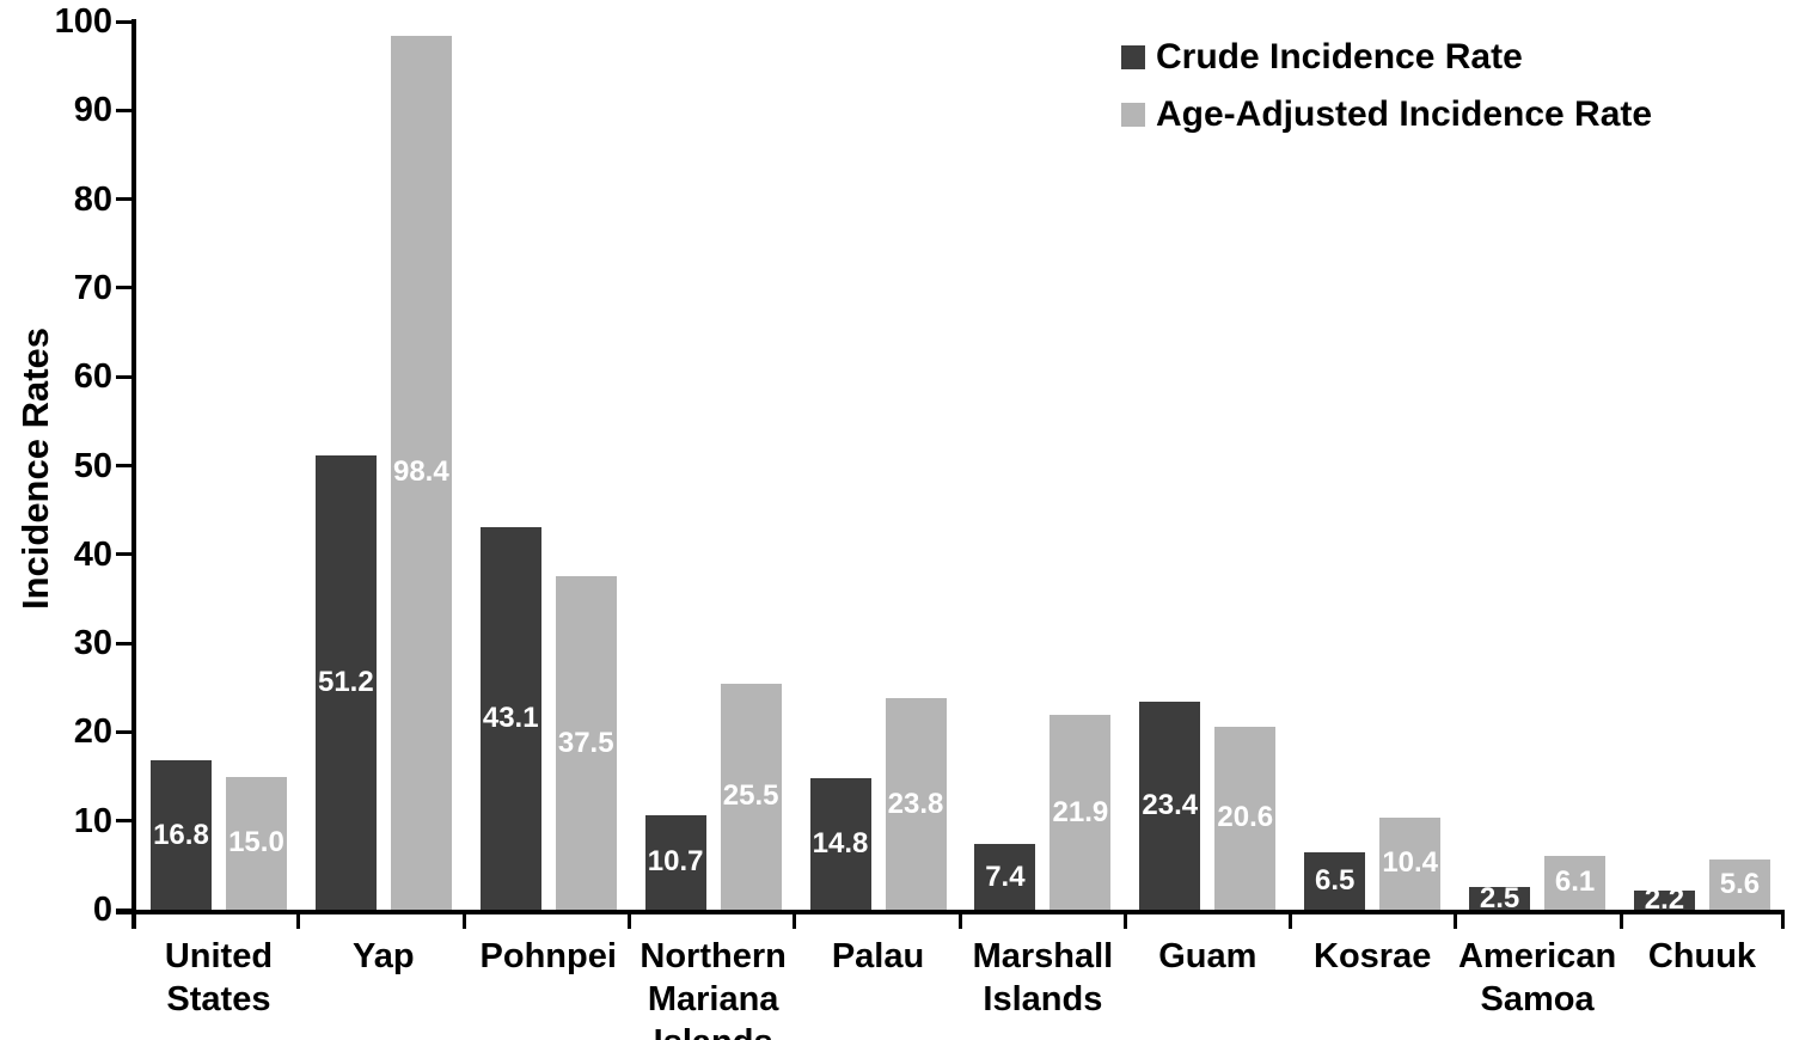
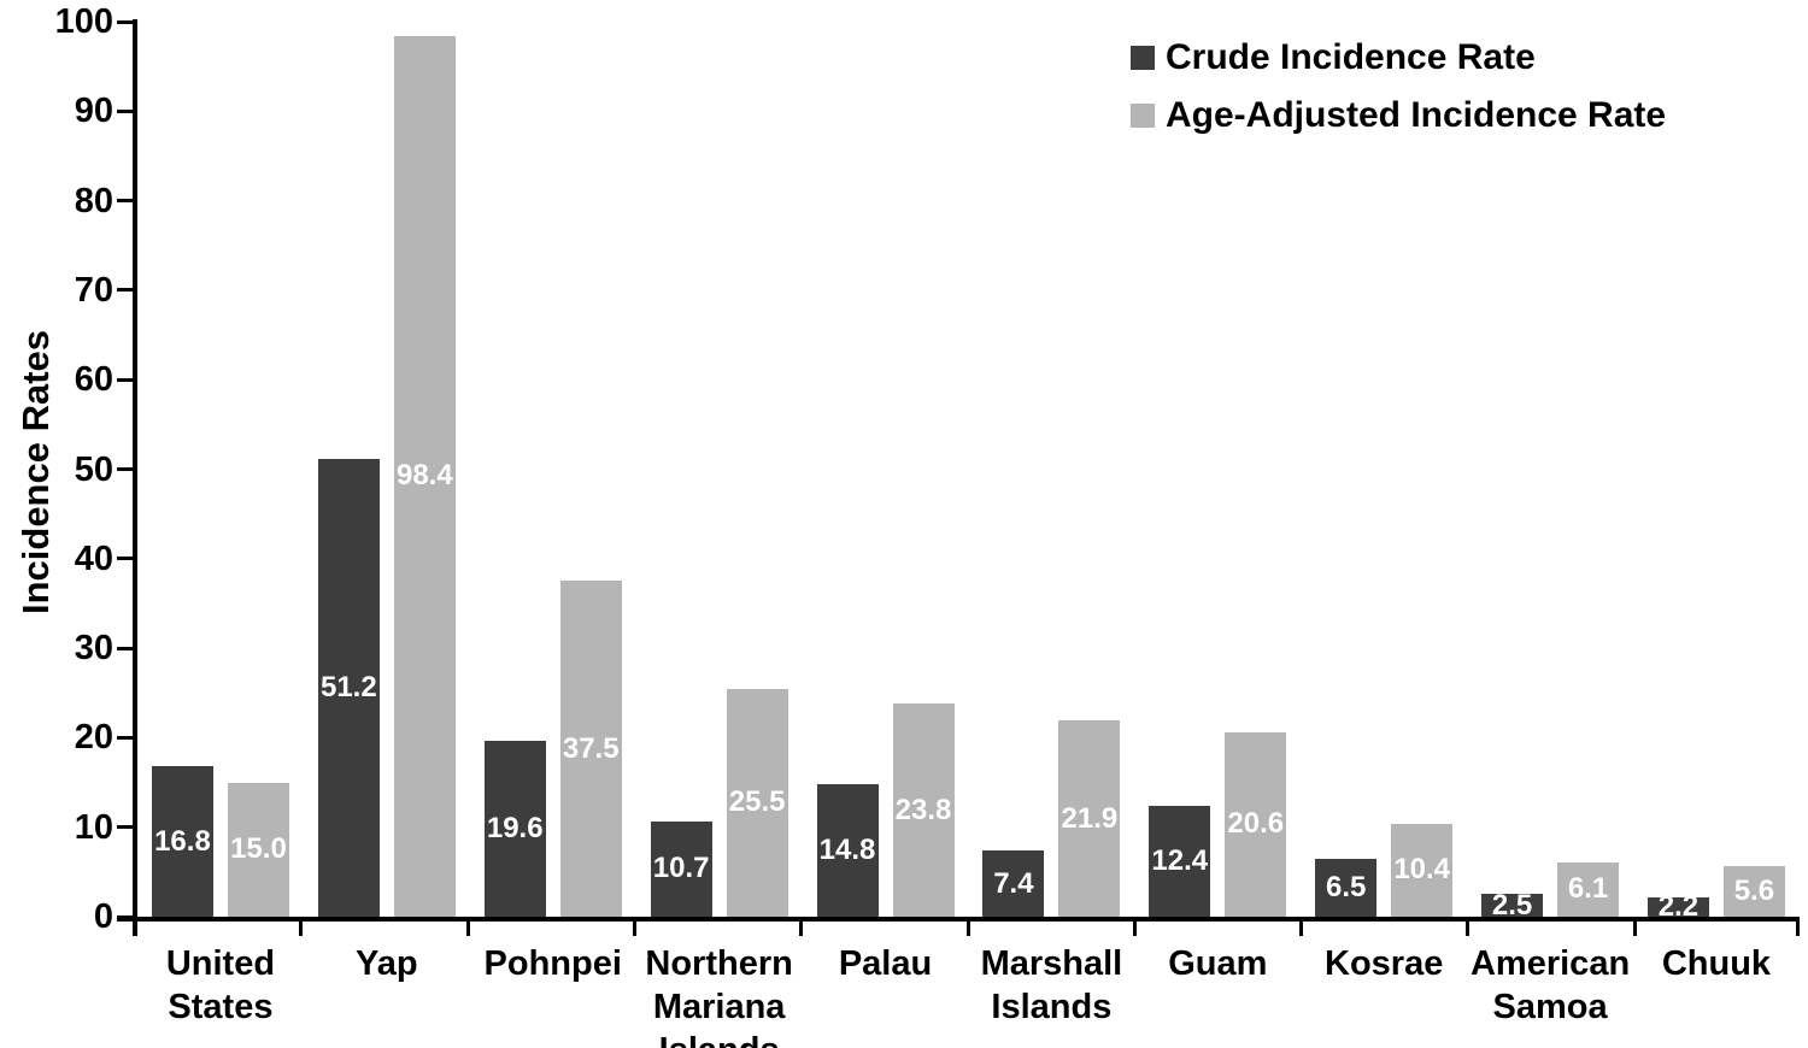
Crude Incidence Rate/Pohnpei: 43.1 -> 19.6
Crude Incidence Rate/Guam: 23.4 -> 12.4
